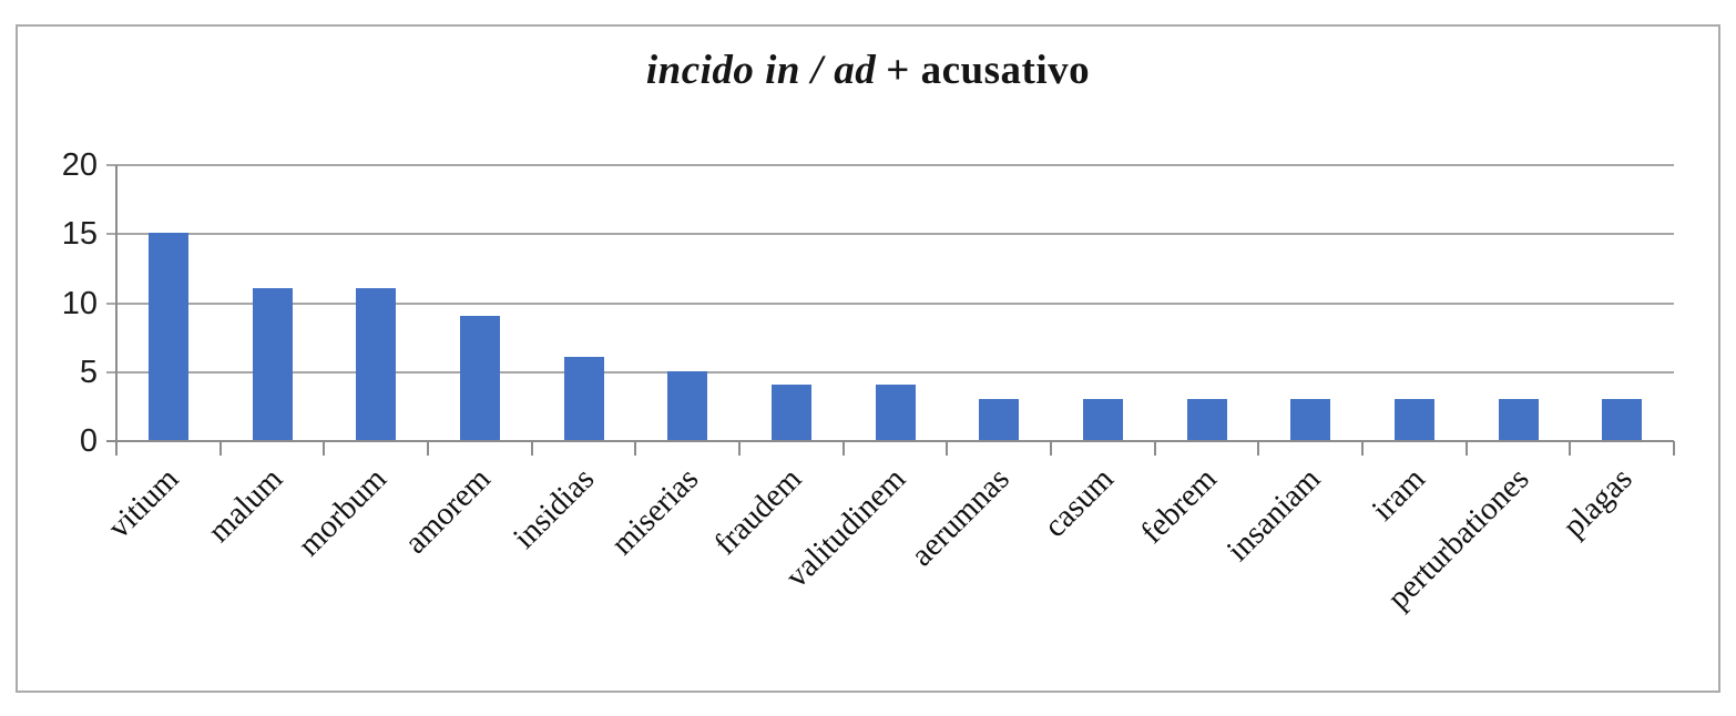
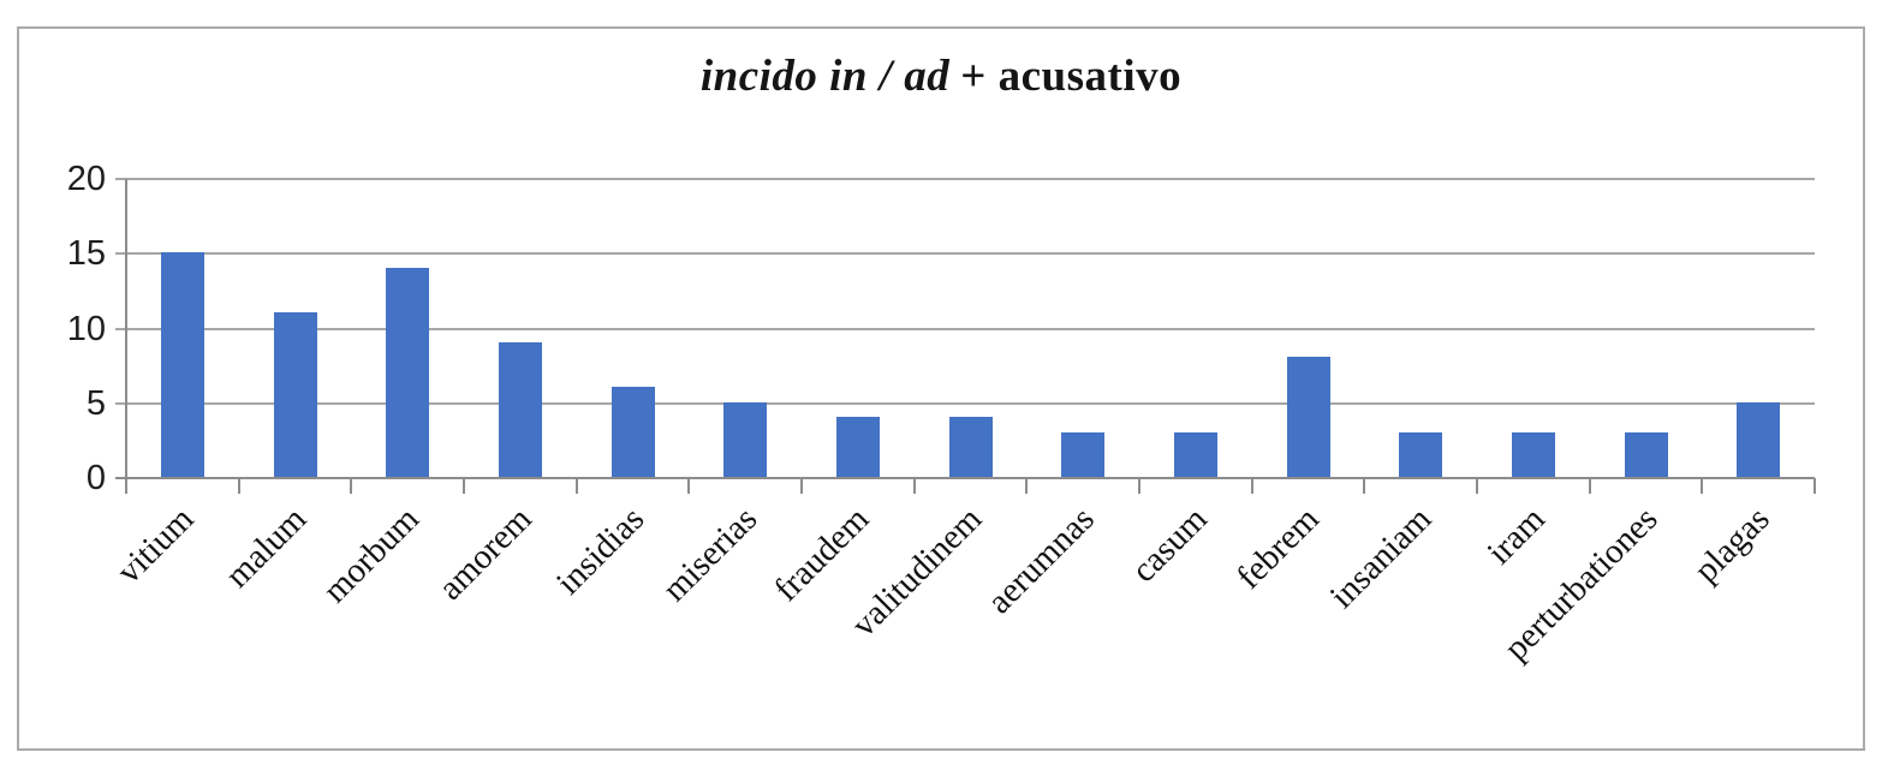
morbum: 11 -> 14
febrem: 3 -> 8
plagas: 3 -> 5
